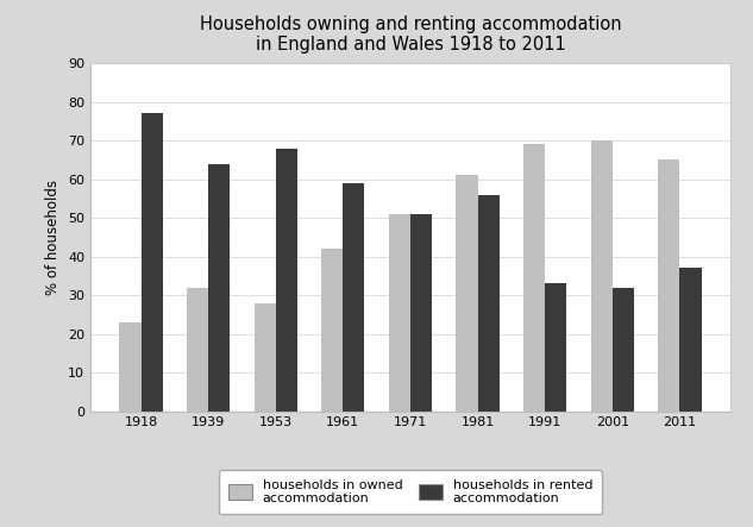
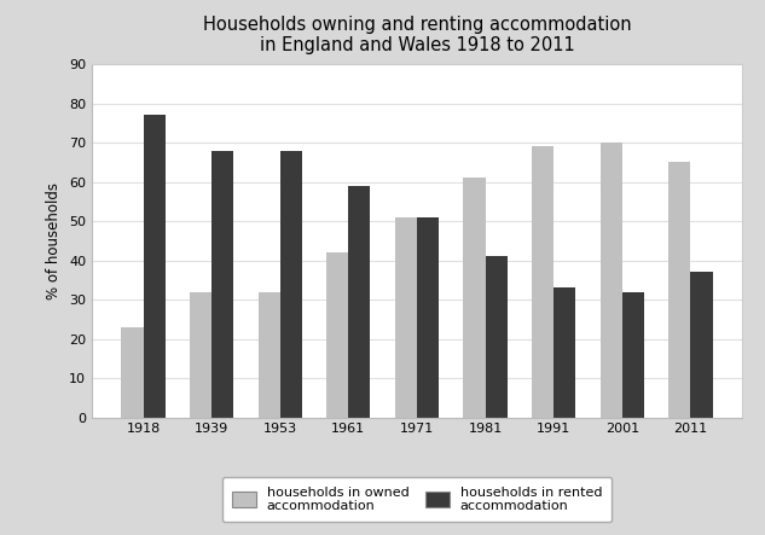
households in rented accommodation/1939: 64 -> 68
households in owned accommodation/1953: 28 -> 32
households in rented accommodation/1981: 56 -> 41
